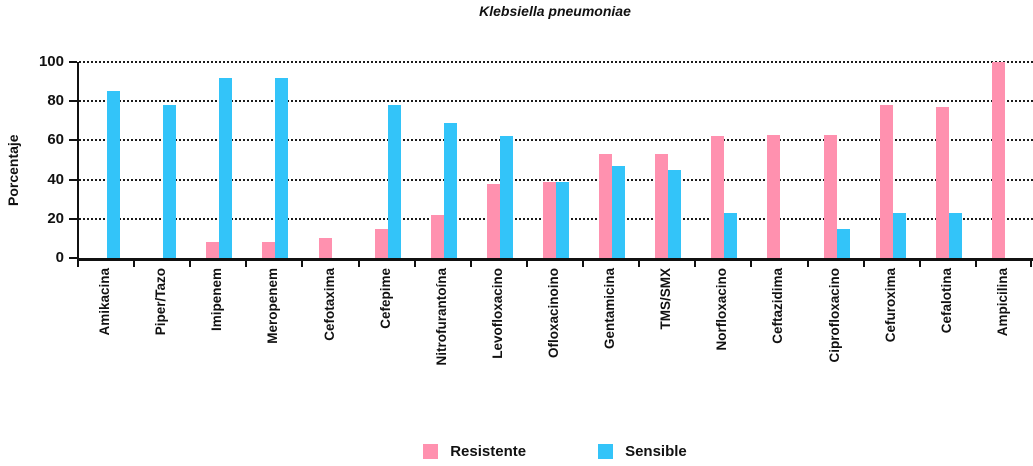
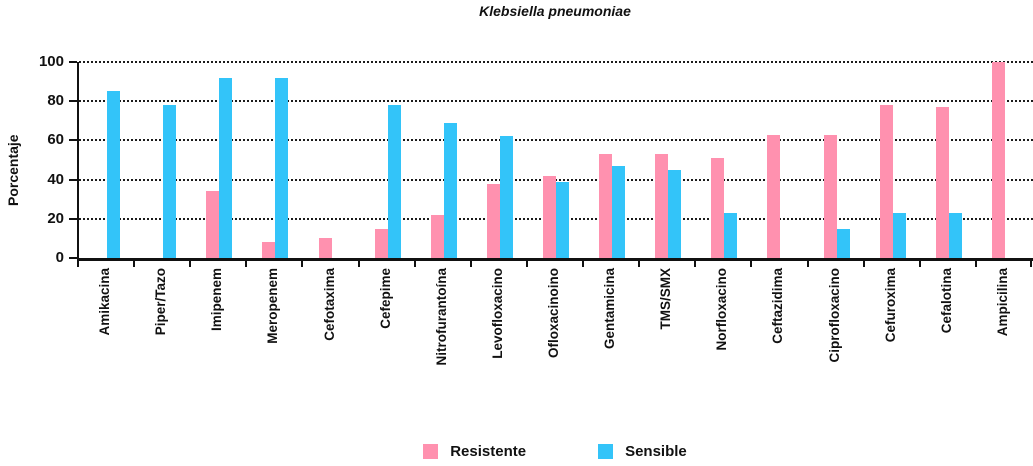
Resistente/Imipenem: 8 -> 34
Resistente/Ofloxacinoino: 39 -> 42
Resistente/Norfloxacino: 62 -> 51
